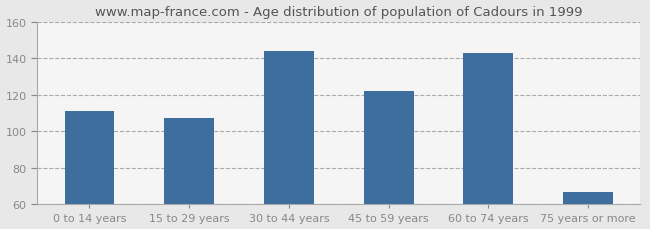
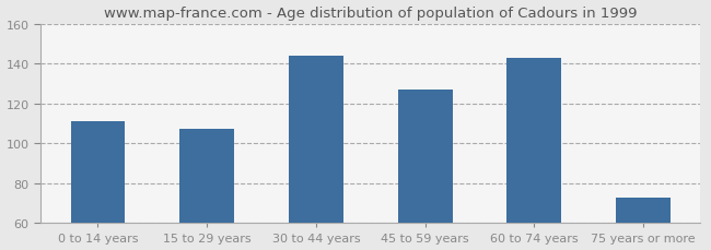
45 to 59 years: 122 -> 127
75 years or more: 67 -> 73
